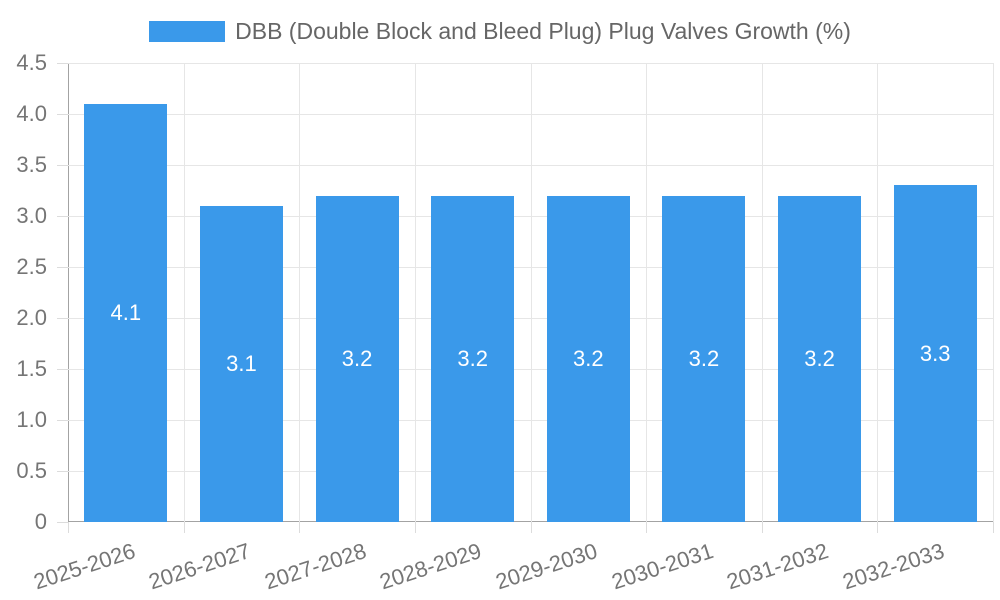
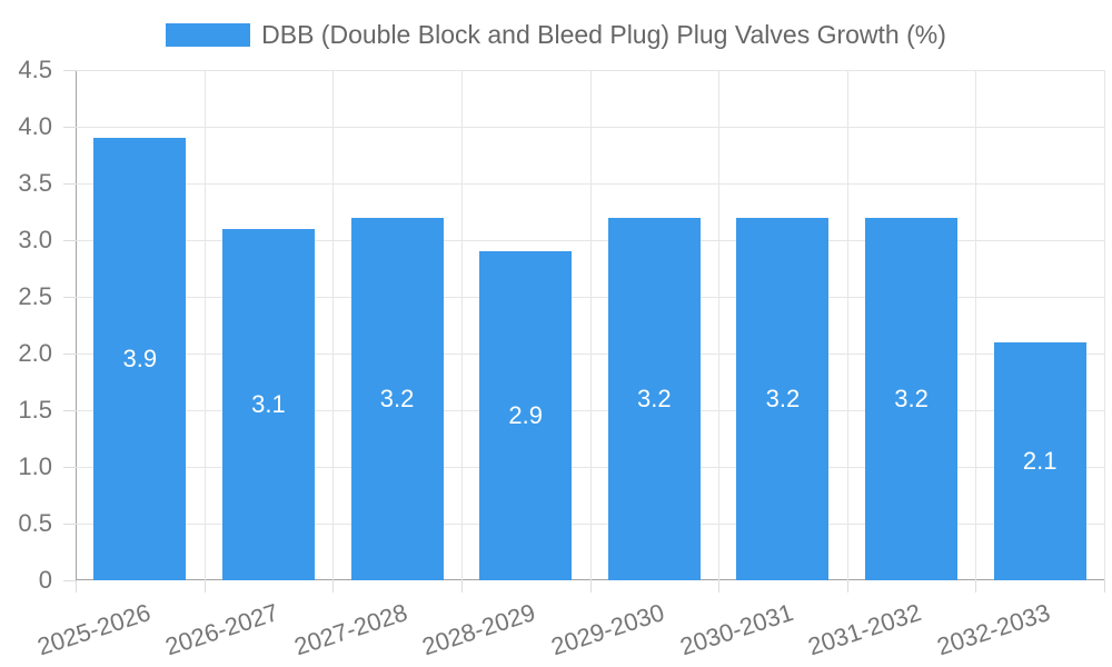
2025-2026: 4.1 -> 3.9
2028-2029: 3.2 -> 2.9
2032-2033: 3.3 -> 2.1
